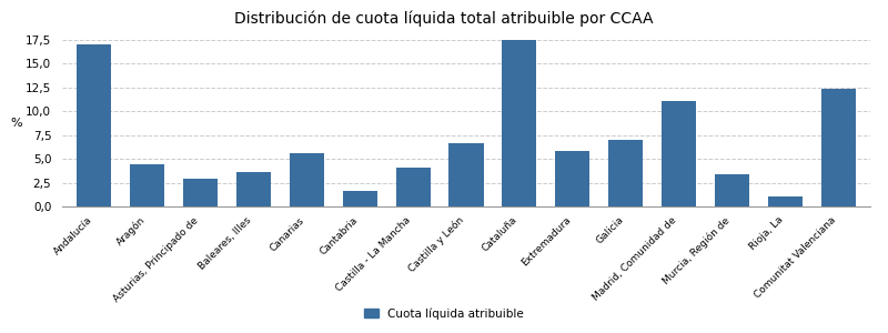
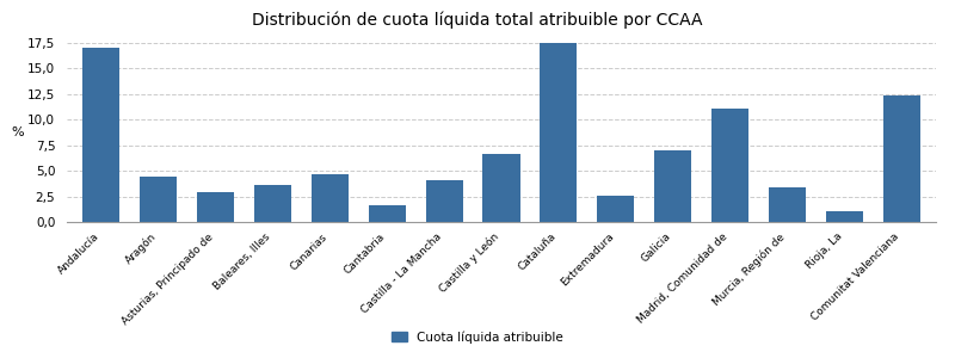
Canarias: 5,6 -> 4,7
Extremadura: 5,8 -> 2,6
